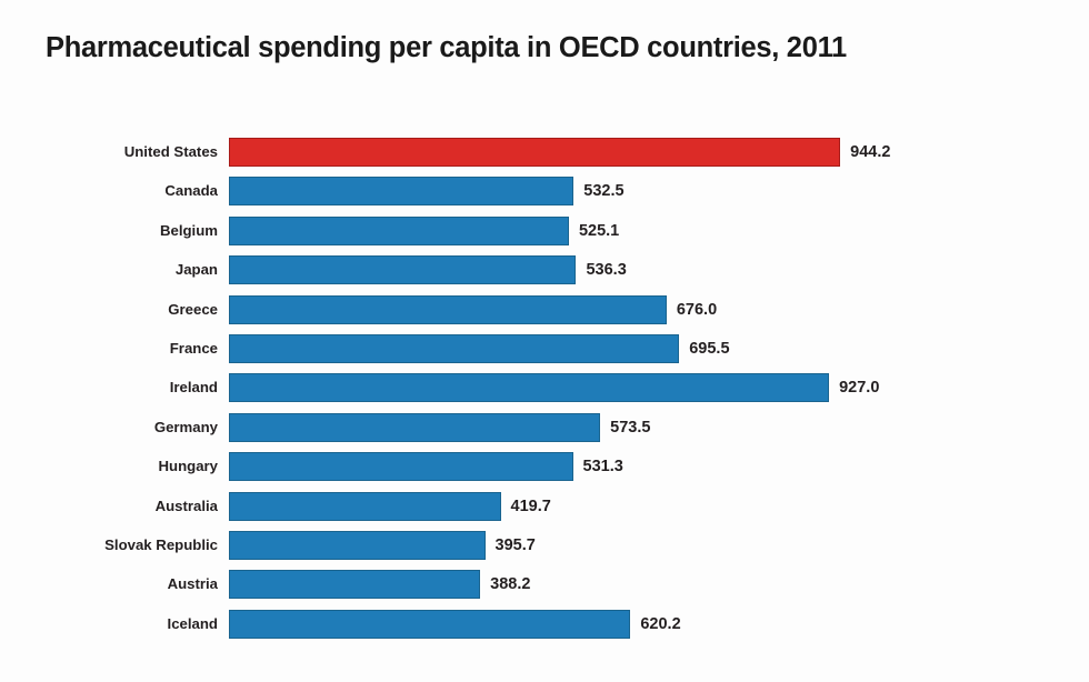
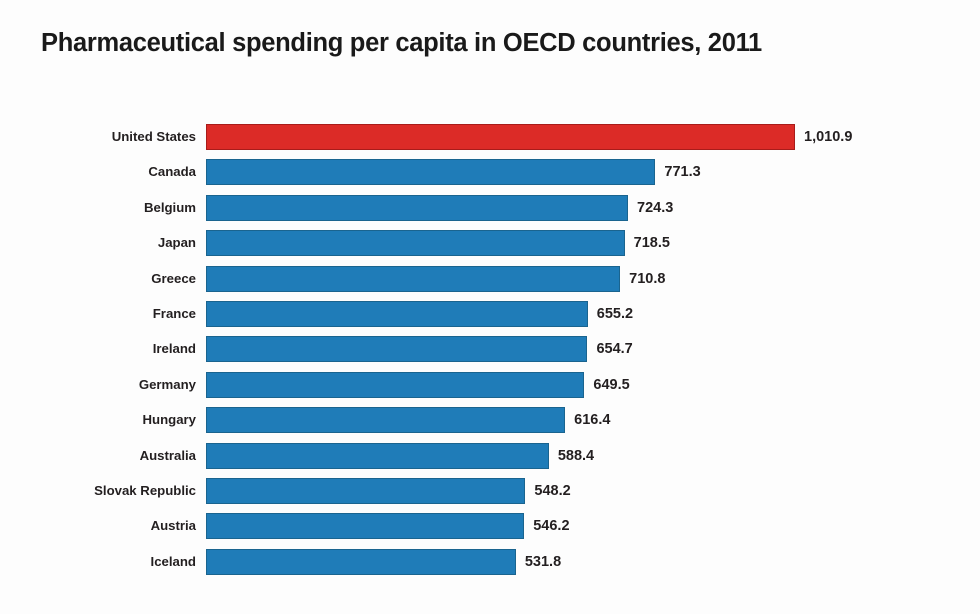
United States: 944.2 -> 1,010.9
Canada: 532.5 -> 771.3
Belgium: 525.1 -> 724.3
Japan: 536.3 -> 718.5
Greece: 676.0 -> 710.8
France: 695.5 -> 655.2
Ireland: 927.0 -> 654.7
Germany: 573.5 -> 649.5
Hungary: 531.3 -> 616.4
Australia: 419.7 -> 588.4
Slovak Republic: 395.7 -> 548.2
Austria: 388.2 -> 546.2
Iceland: 620.2 -> 531.8
